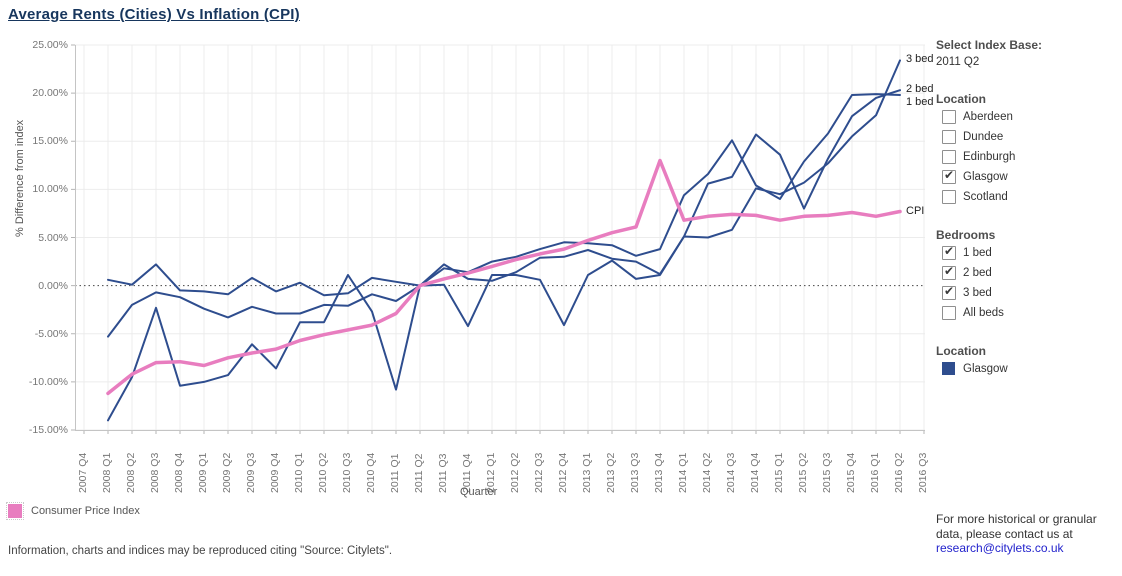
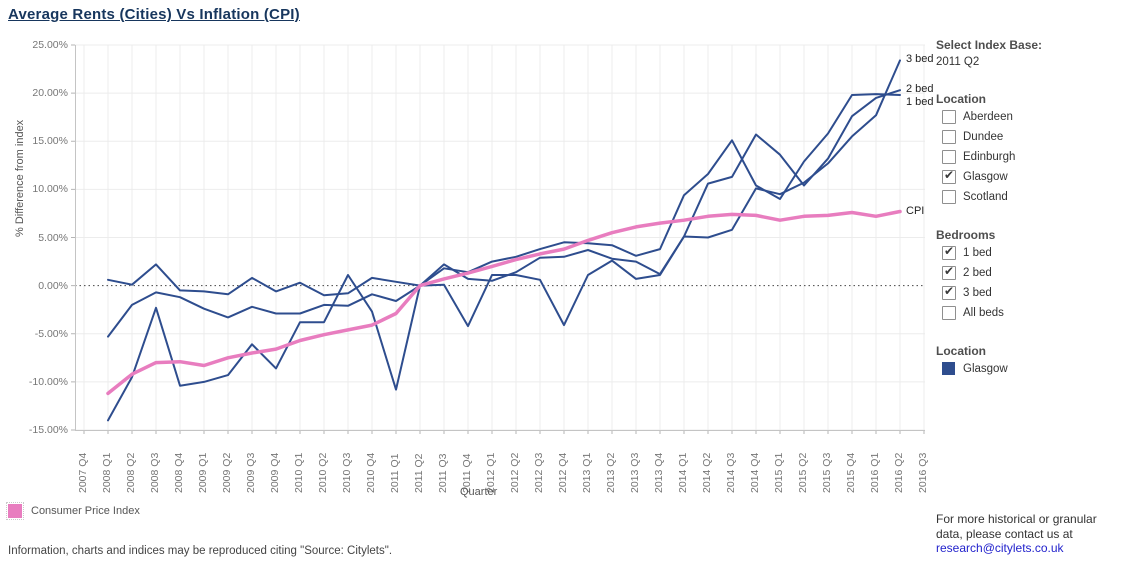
CPI/2013 Q4: 13% -> 6%
2 bed/2015 Q2: 8% -> 10%
